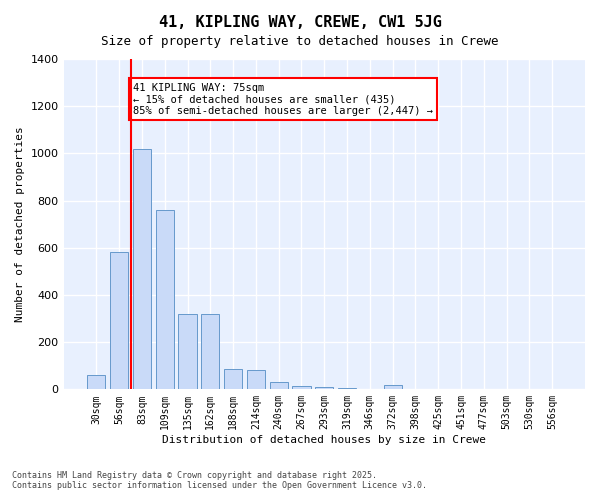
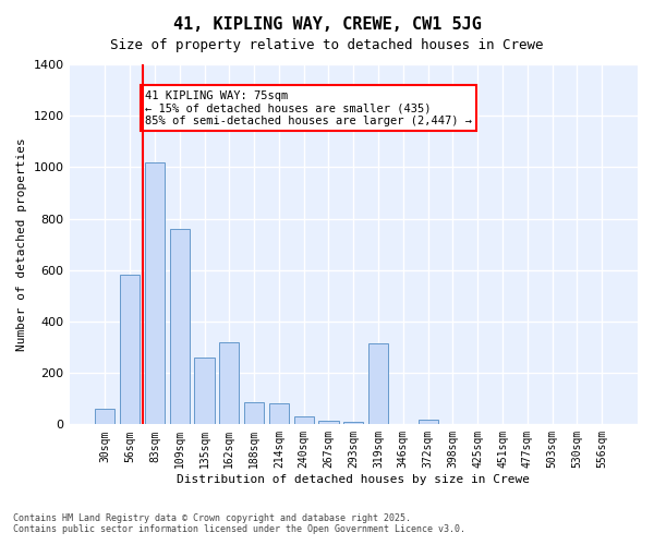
135sqm: 320 -> 260
319sqm: 5 -> 315
